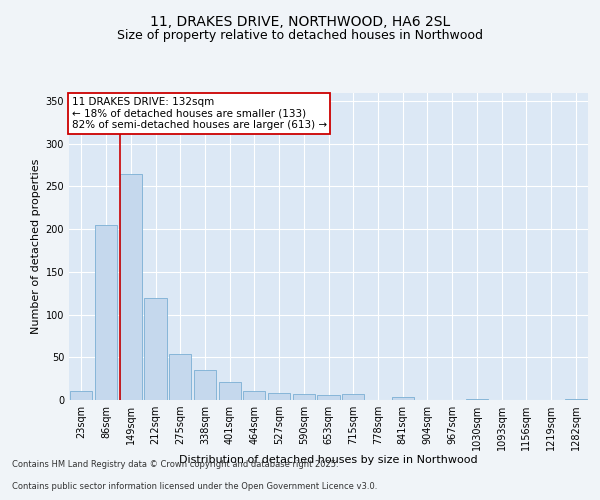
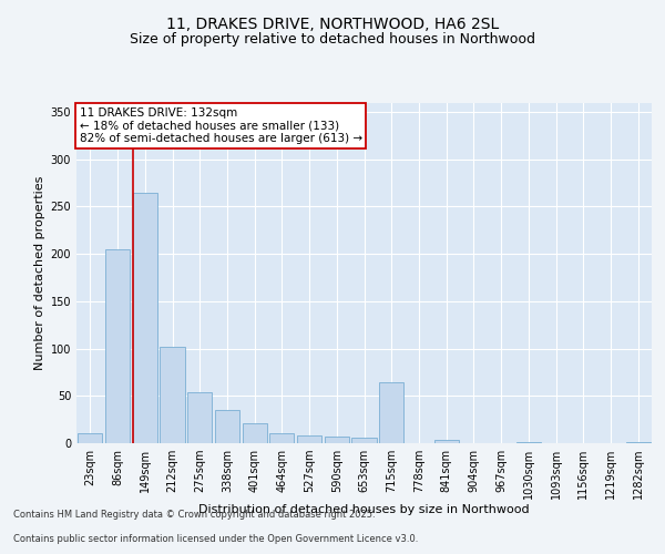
212sqm: 120 -> 102
715sqm: 7 -> 64
